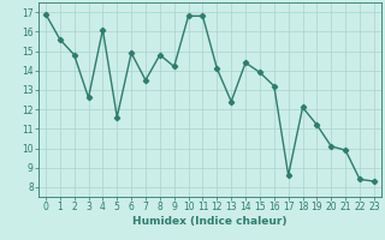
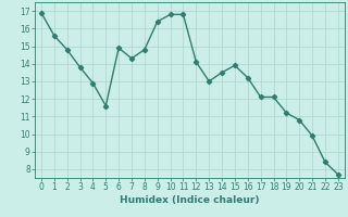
3: 12.6 -> 13.8
4: 16.1 -> 12.9
7: 13.5 -> 14.3
9: 14.2 -> 16.4
13: 12.4 -> 13.0
14: 14.4 -> 13.5
17: 8.6 -> 12.1
20: 10.1 -> 10.8
23: 8.3 -> 7.7
